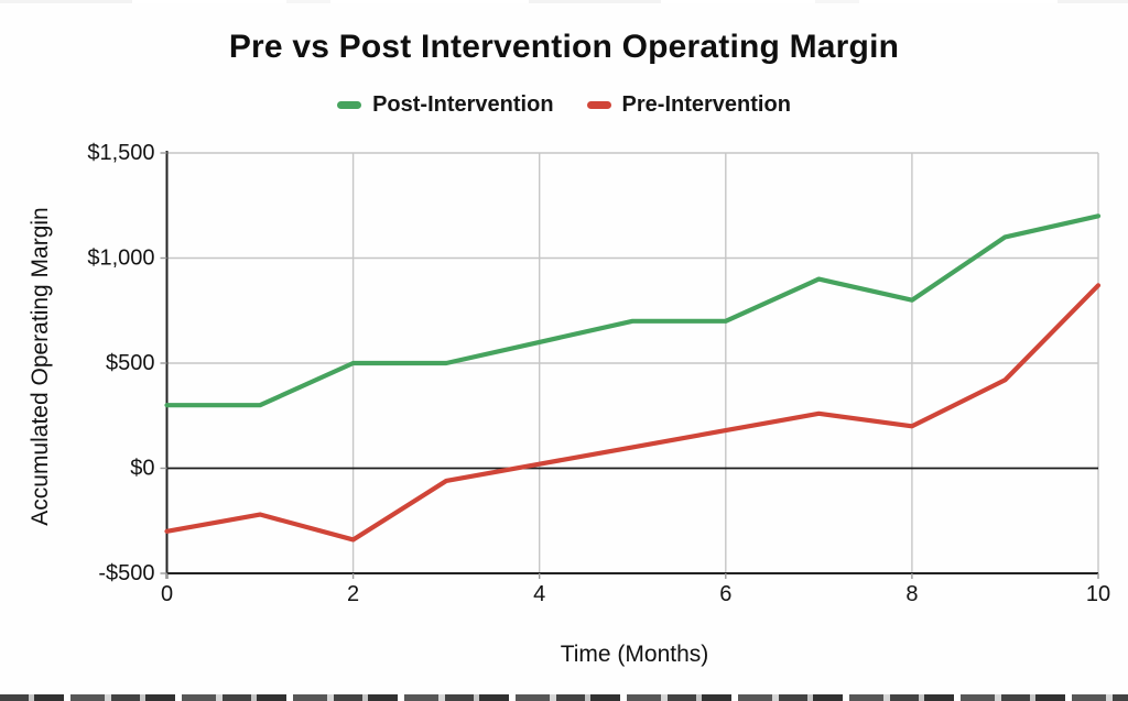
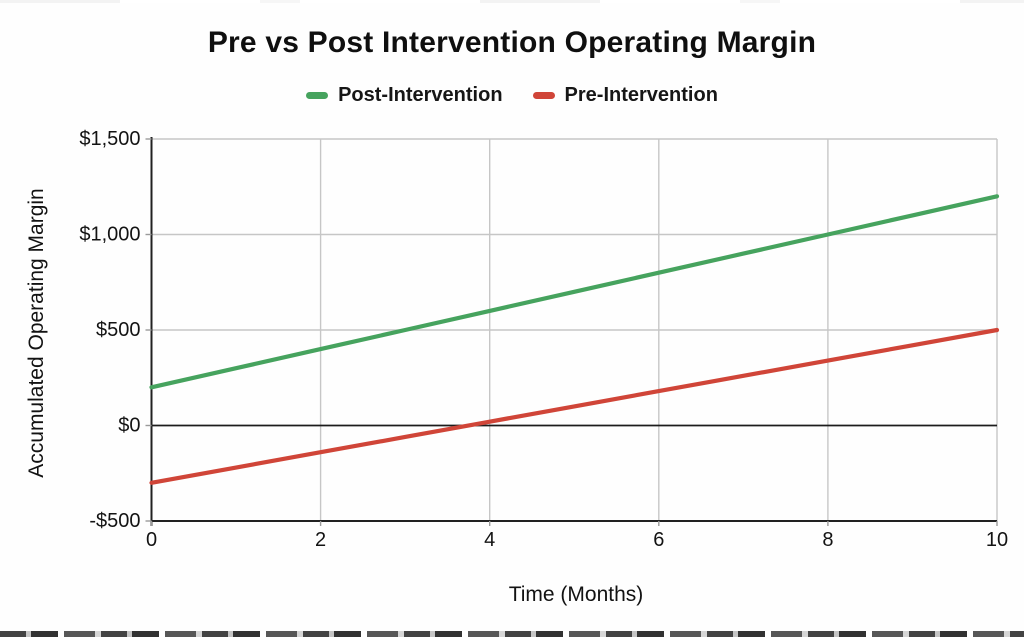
Post-Intervention/0: $300 -> $200
Post-Intervention/2: $500 -> $400
Pre-Intervention/2: -$340 -> -$140
Post-Intervention/6: $700 -> $800
Post-Intervention/8: $800 -> $1000
Pre-Intervention/8: $200 -> $340
Pre-Intervention/10: $870 -> $500
